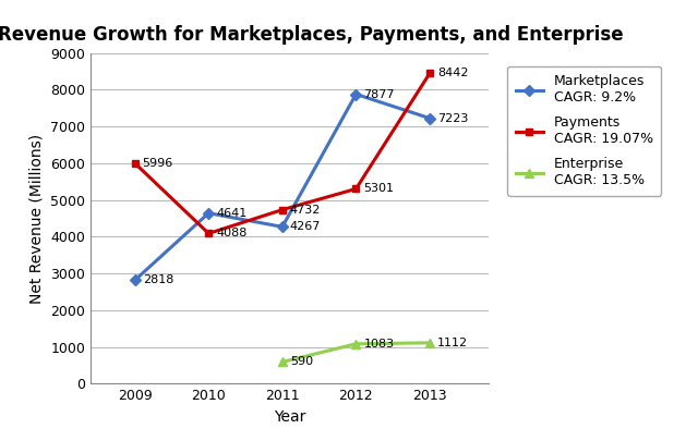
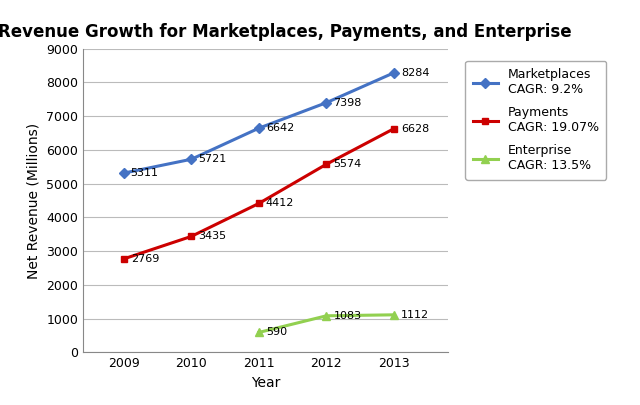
Marketplaces CAGR: 9.2%/2009: 2818 -> 5311
Payments CAGR: 19.07%/2009: 5996 -> 2769
Marketplaces CAGR: 9.2%/2010: 4641 -> 5721
Payments CAGR: 19.07%/2010: 4088 -> 3435
Marketplaces CAGR: 9.2%/2011: 4267 -> 6642
Payments CAGR: 19.07%/2011: 4732 -> 4412
Marketplaces CAGR: 9.2%/2012: 7877 -> 7398
Payments CAGR: 19.07%/2012: 5301 -> 5574
Marketplaces CAGR: 9.2%/2013: 7223 -> 8284
Payments CAGR: 19.07%/2013: 8442 -> 6628
